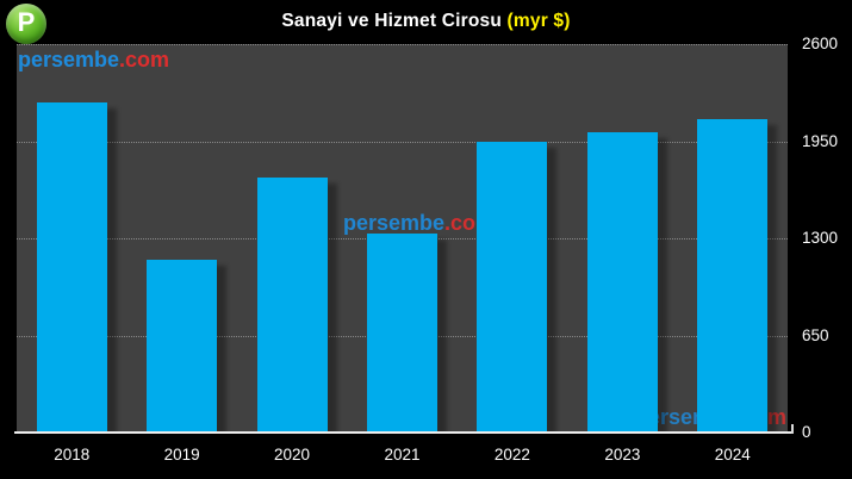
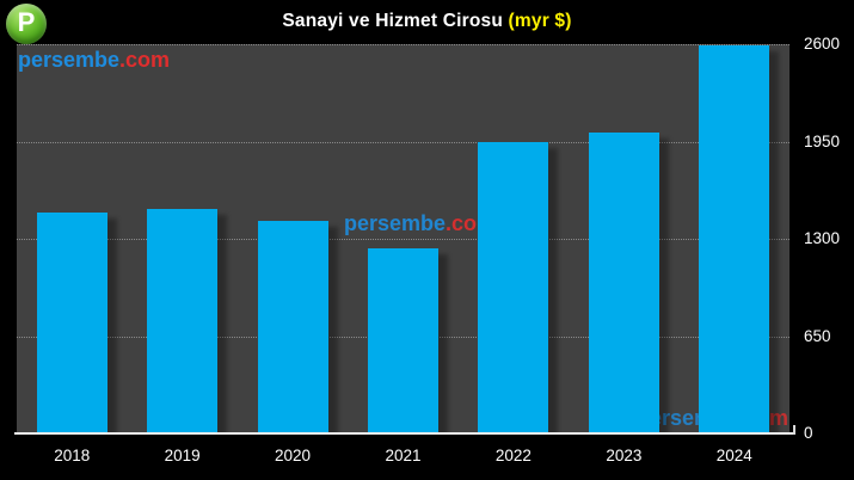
2018: 2210 -> 1480
2019: 1160 -> 1500
2020: 1710 -> 1420
2021: 1330 -> 1240
2024: 2100 -> 2590
